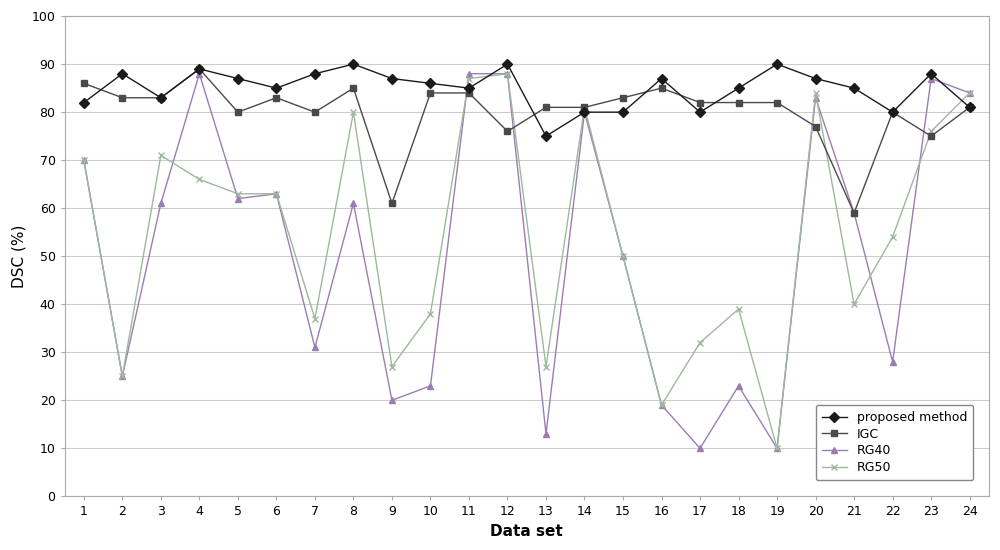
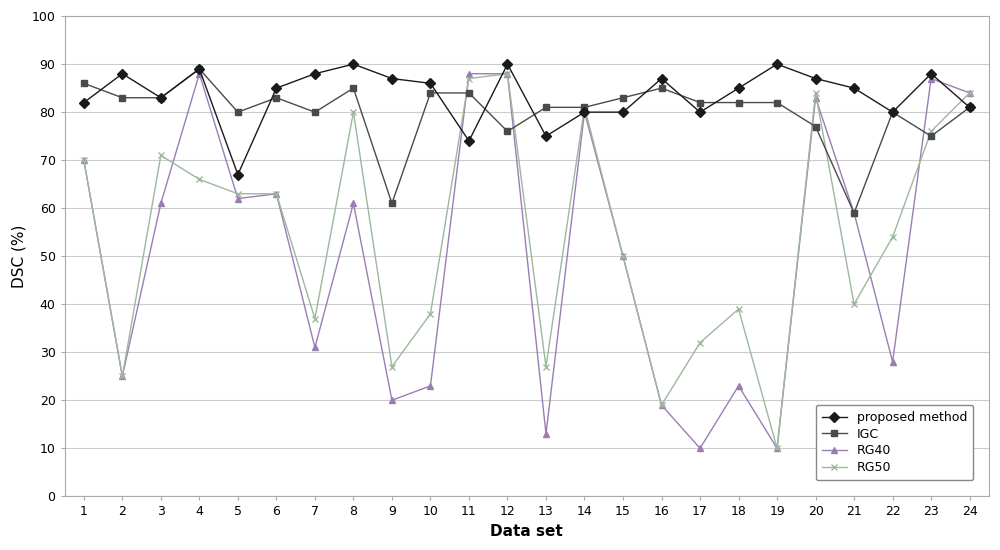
proposed method/5: 87 -> 67
proposed method/11: 85 -> 74
